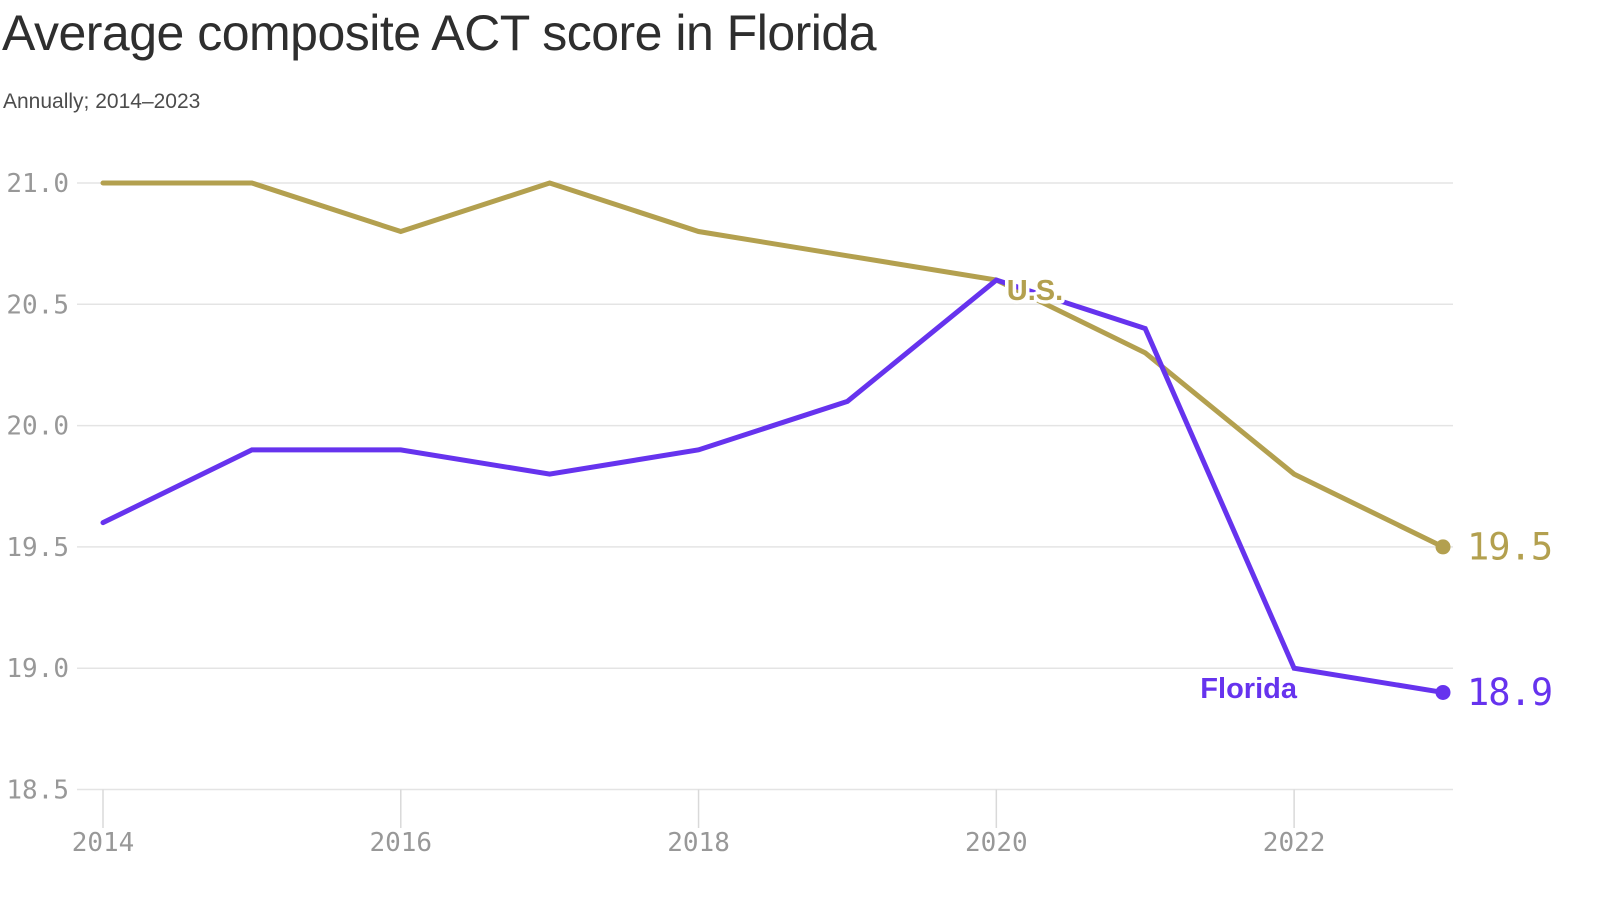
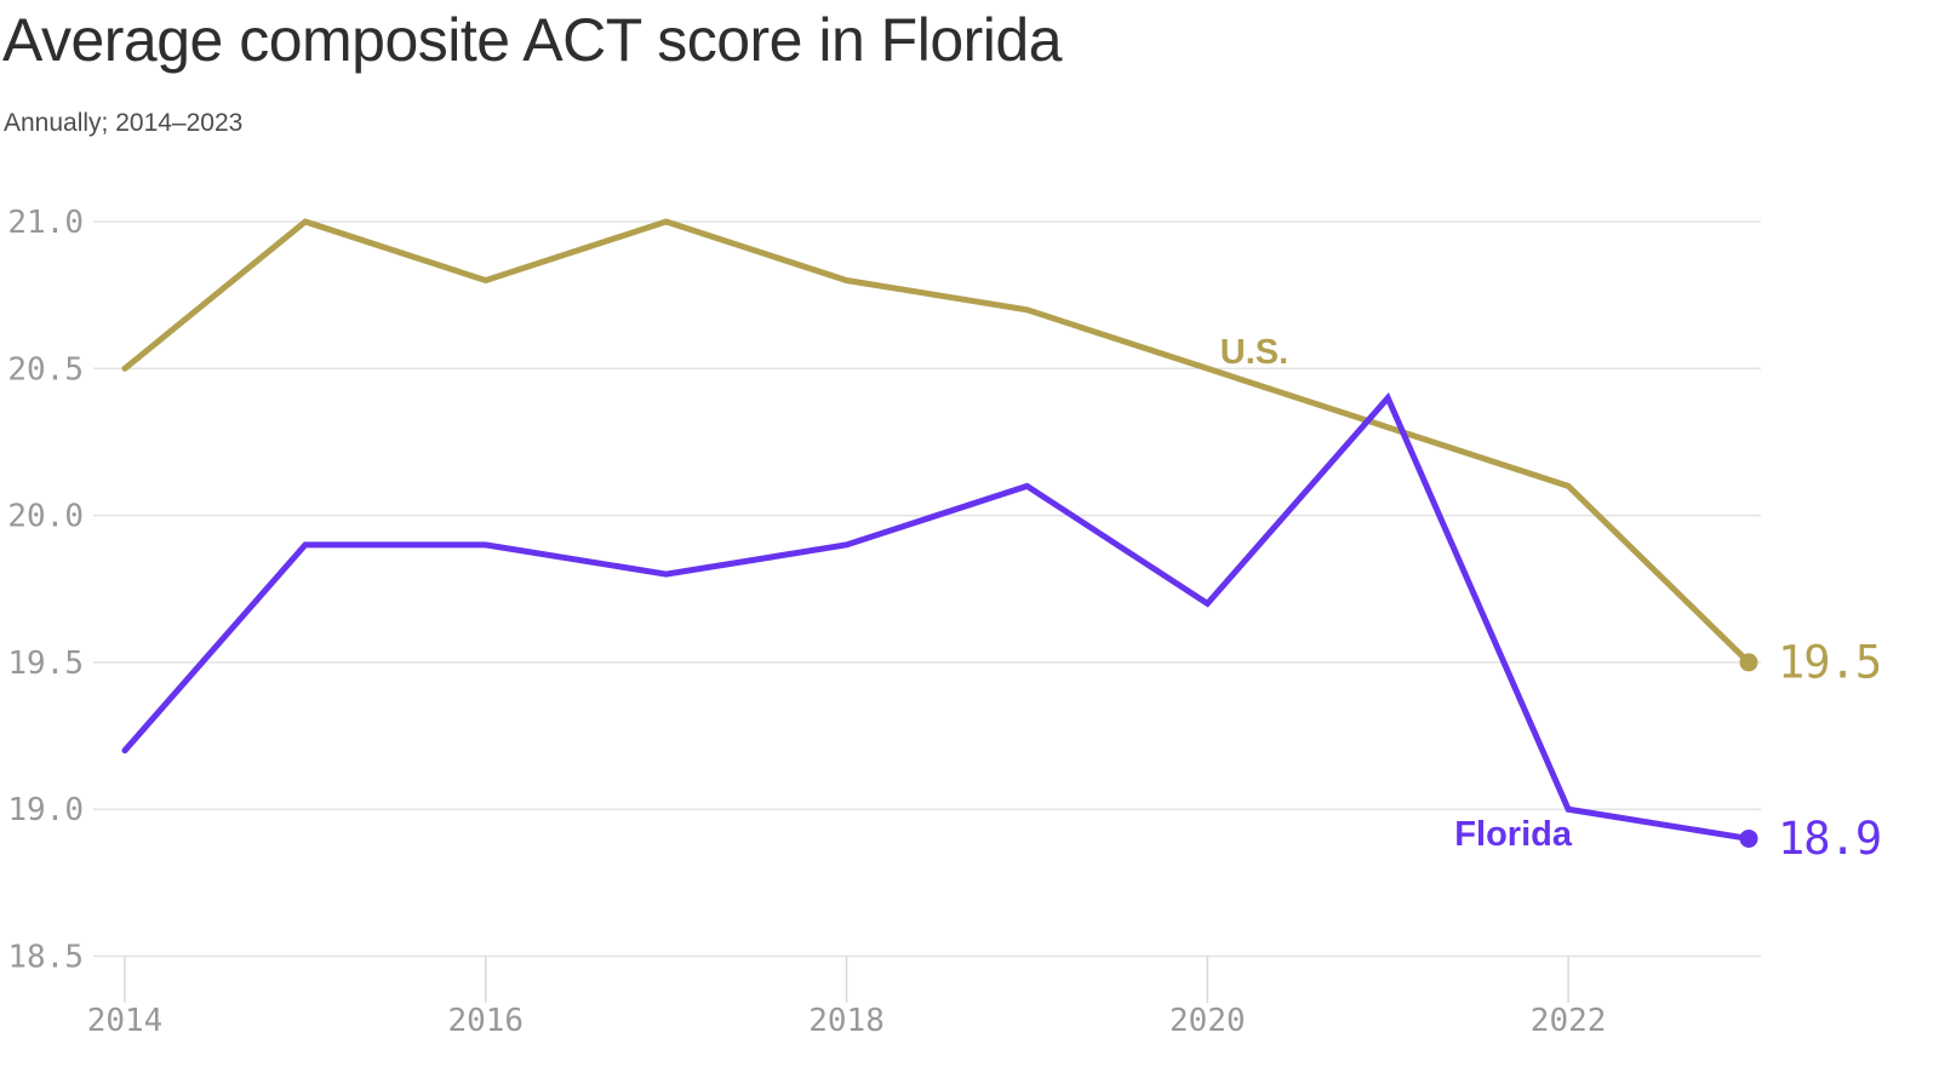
U.S./2014: 21.0 -> 20.5
Florida/2014: 19.6 -> 19.2
U.S./2020: 20.6 -> 20.5
Florida/2020: 20.6 -> 19.7
U.S./2022: 19.8 -> 20.1
